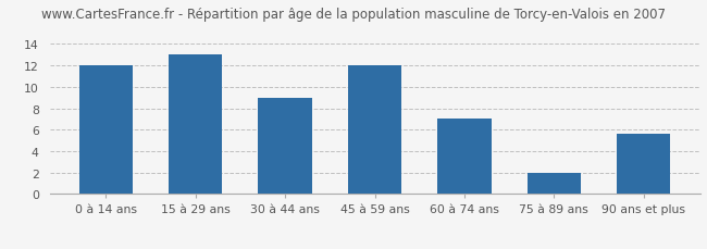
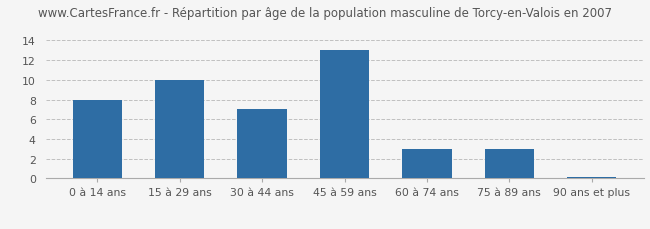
0 à 14 ans: 12.0 -> 8.0
15 à 29 ans: 13.0 -> 10.0
30 à 44 ans: 9.0 -> 7.0
45 à 59 ans: 12.0 -> 13.0
60 à 74 ans: 7.0 -> 3.0
75 à 89 ans: 2.0 -> 3.0
90 ans et plus: 5.6 -> 0.1
